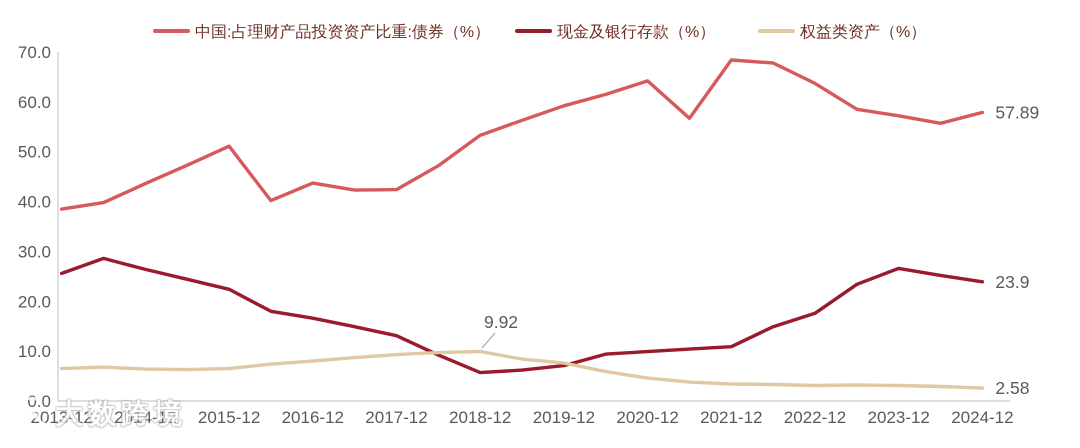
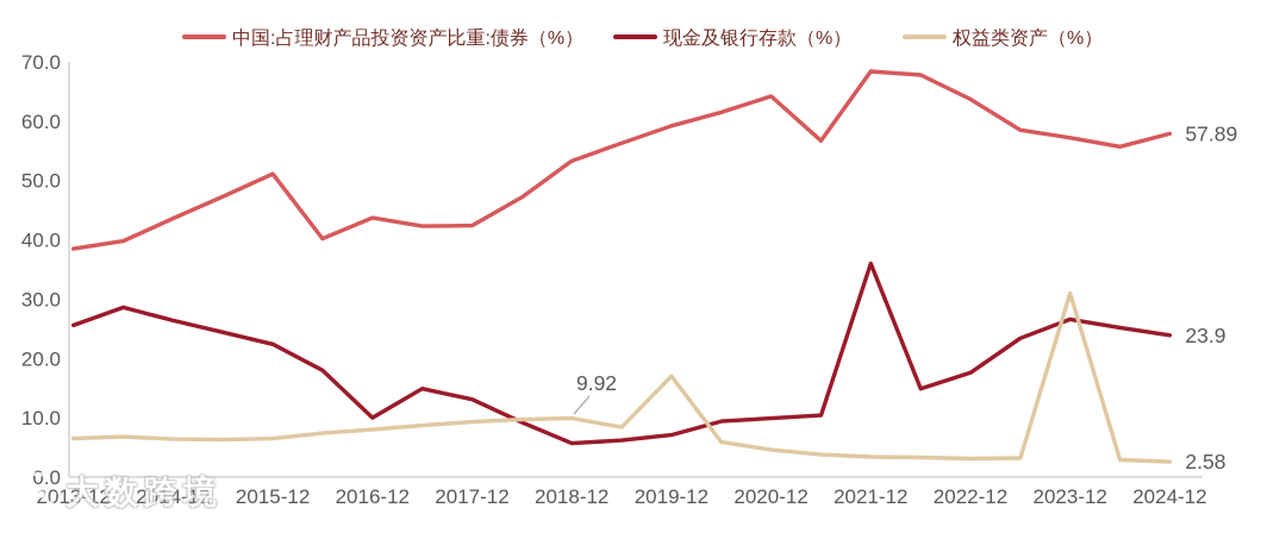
现金及银行存款（%）/2016-12: 17 -> 10
权益类资产（%）/2019-12: 8 -> 17
现金及银行存款（%）/2021-12: 11 -> 36
权益类资产（%）/2023-12: 3 -> 31
